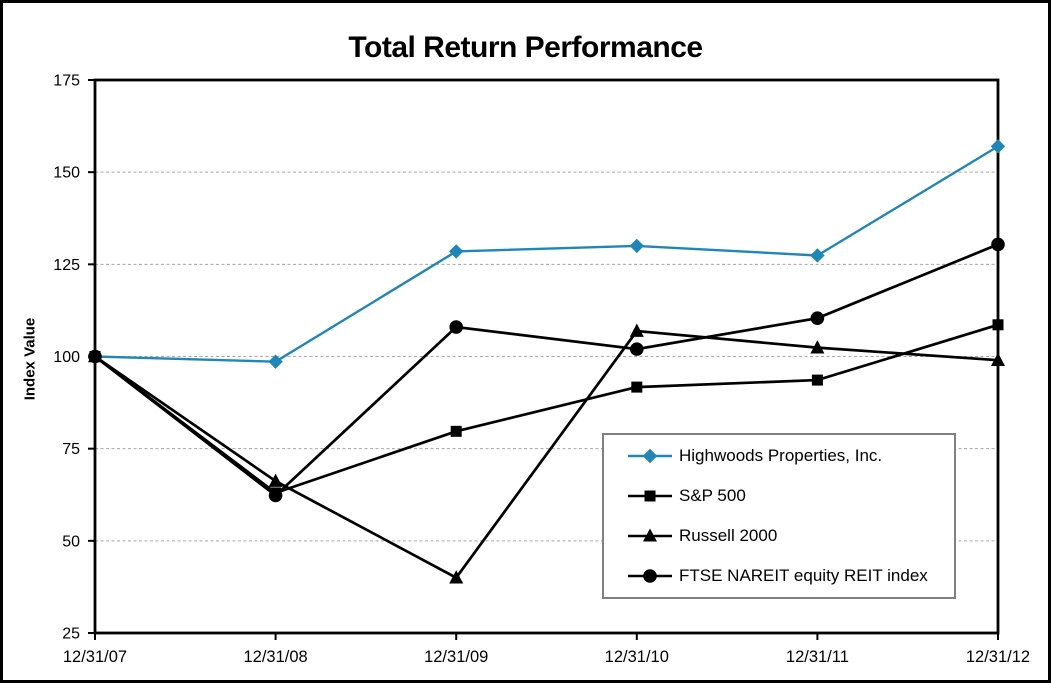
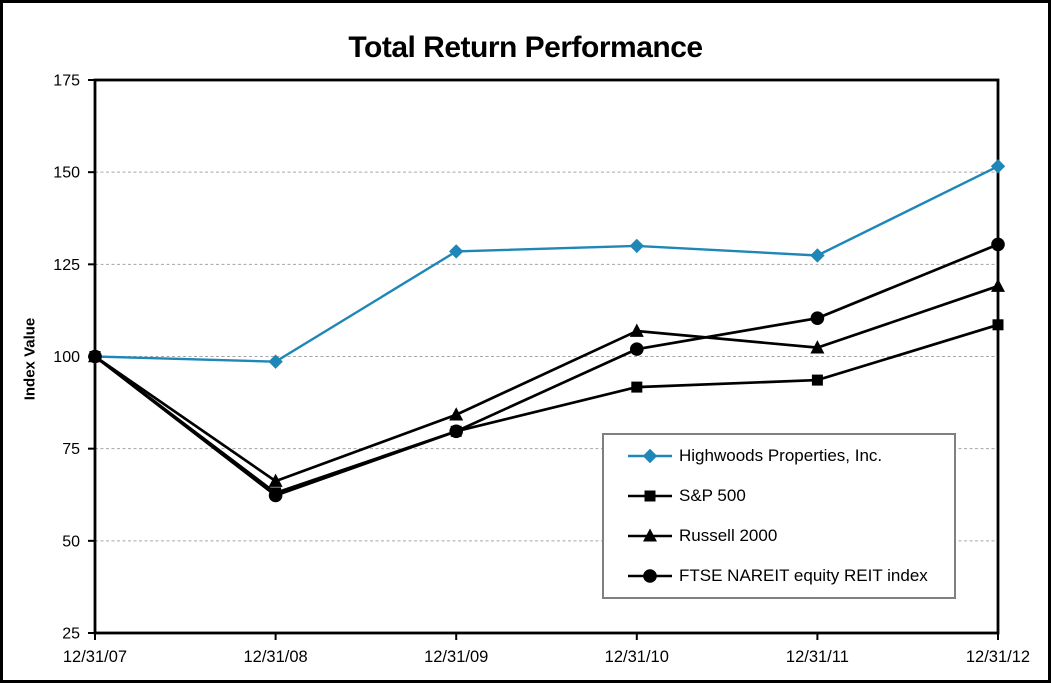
Russell 2000/12/31/09: 40 -> 84
FTSE NAREIT equity REIT index/12/31/09: 108 -> 80
Highwoods Properties, Inc./12/31/12: 157 -> 152
Russell 2000/12/31/12: 99 -> 119
